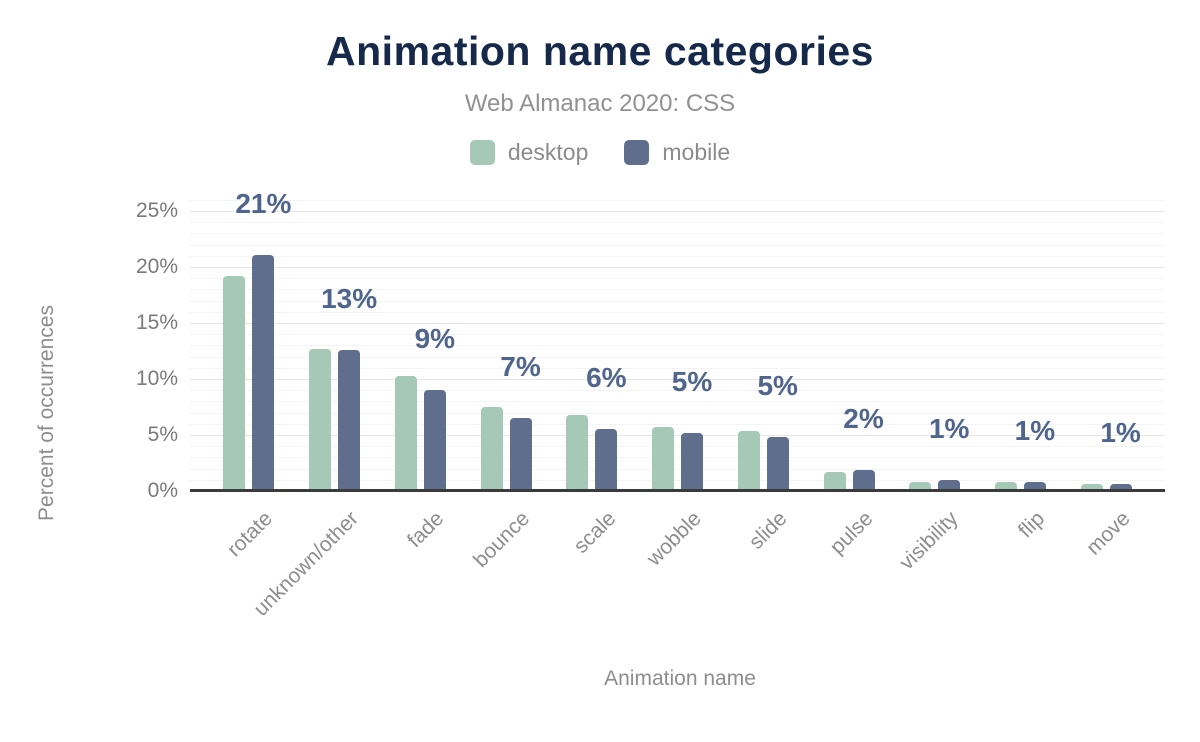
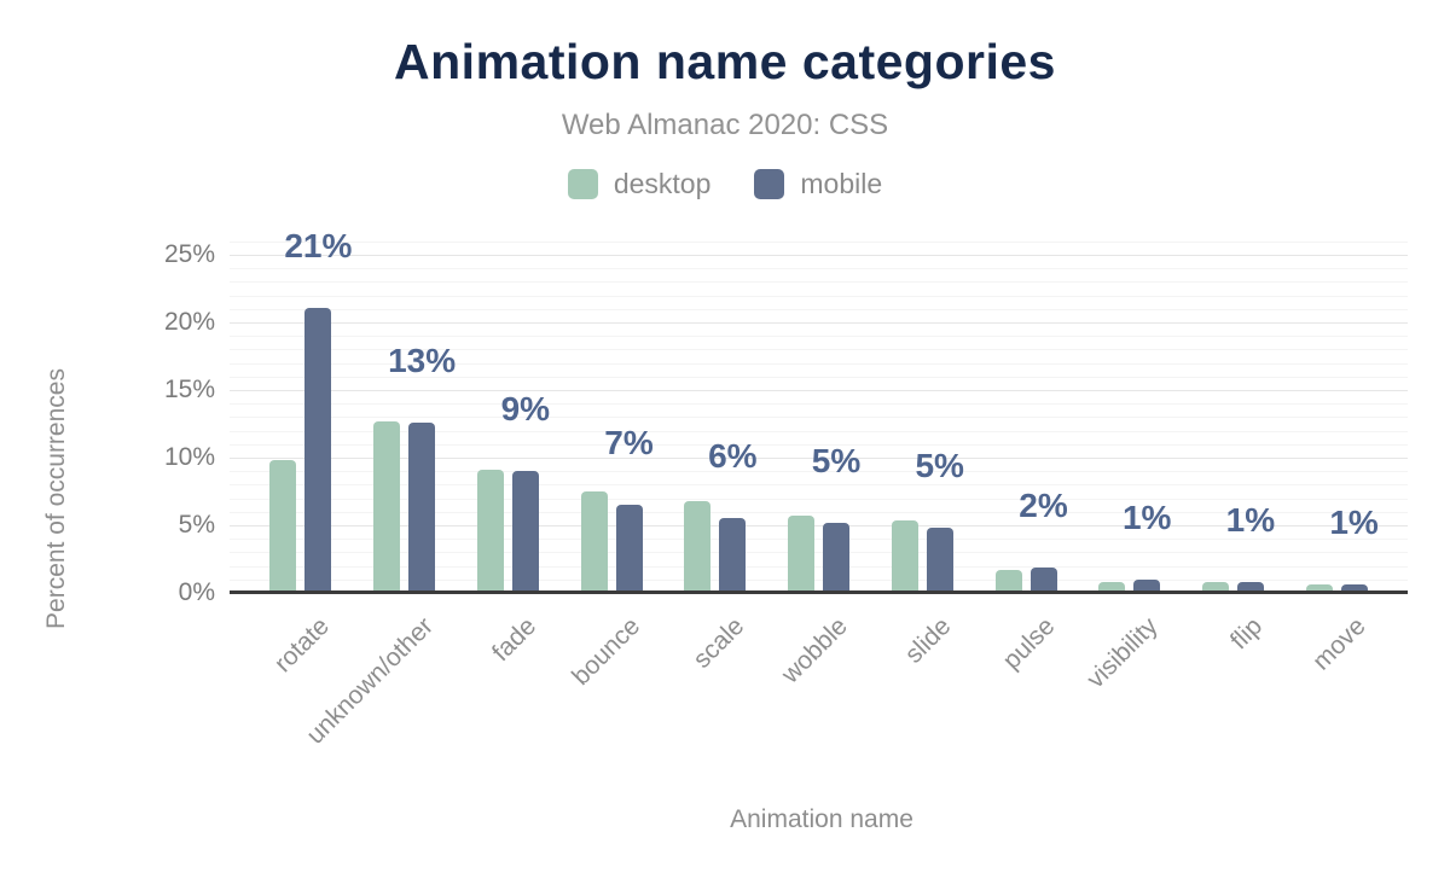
desktop/rotate: 19.2% -> 9.8%
desktop/fade: 10.3% -> 9.1%
